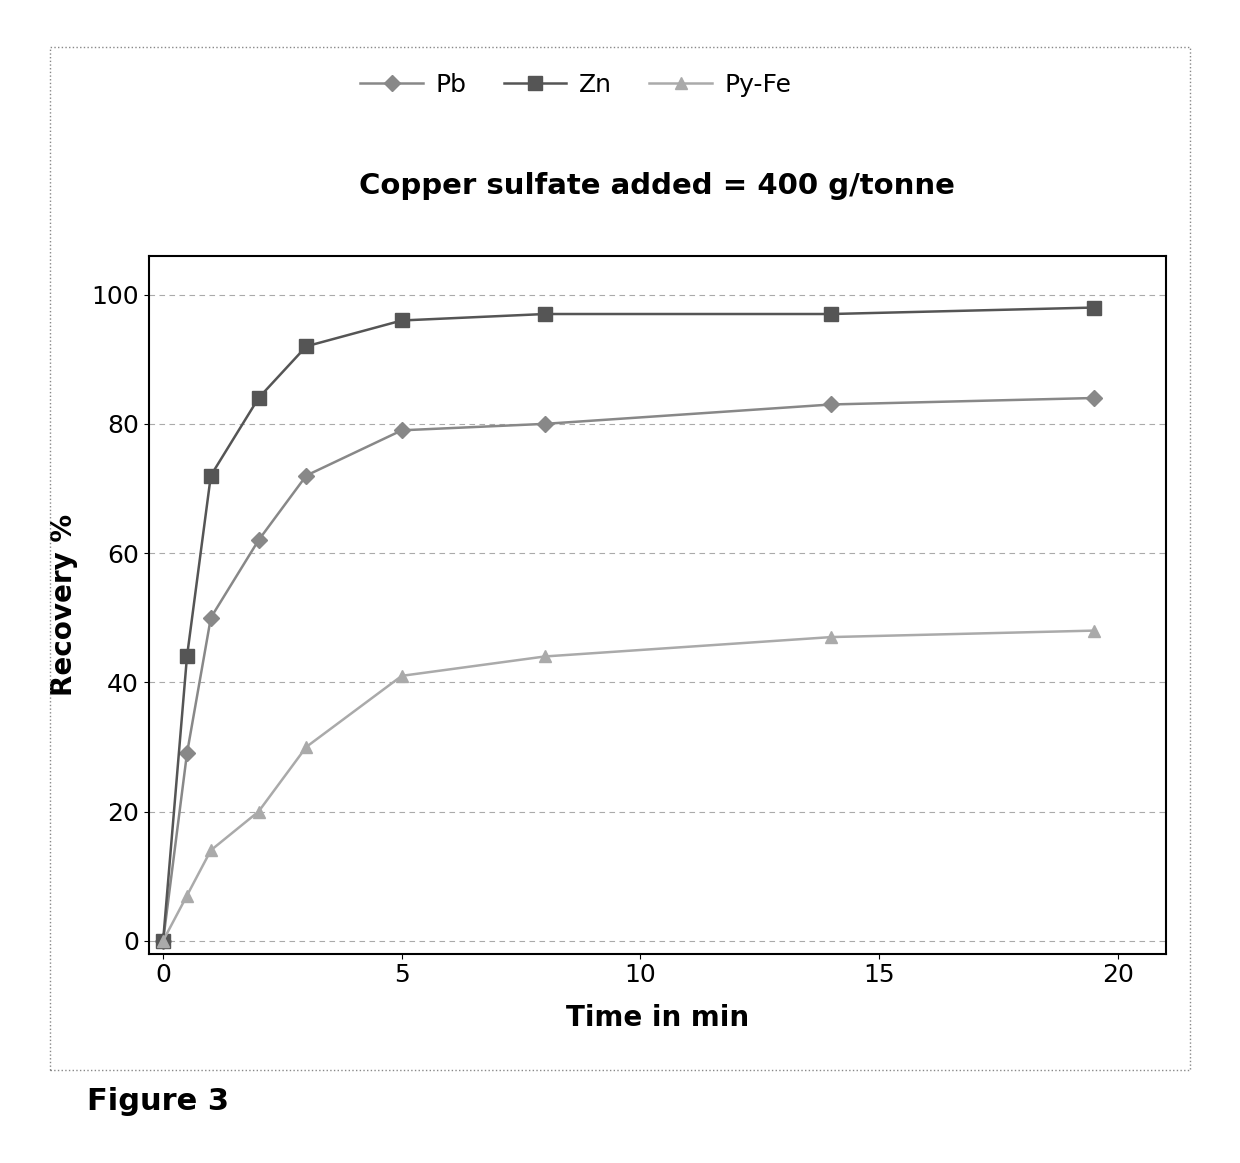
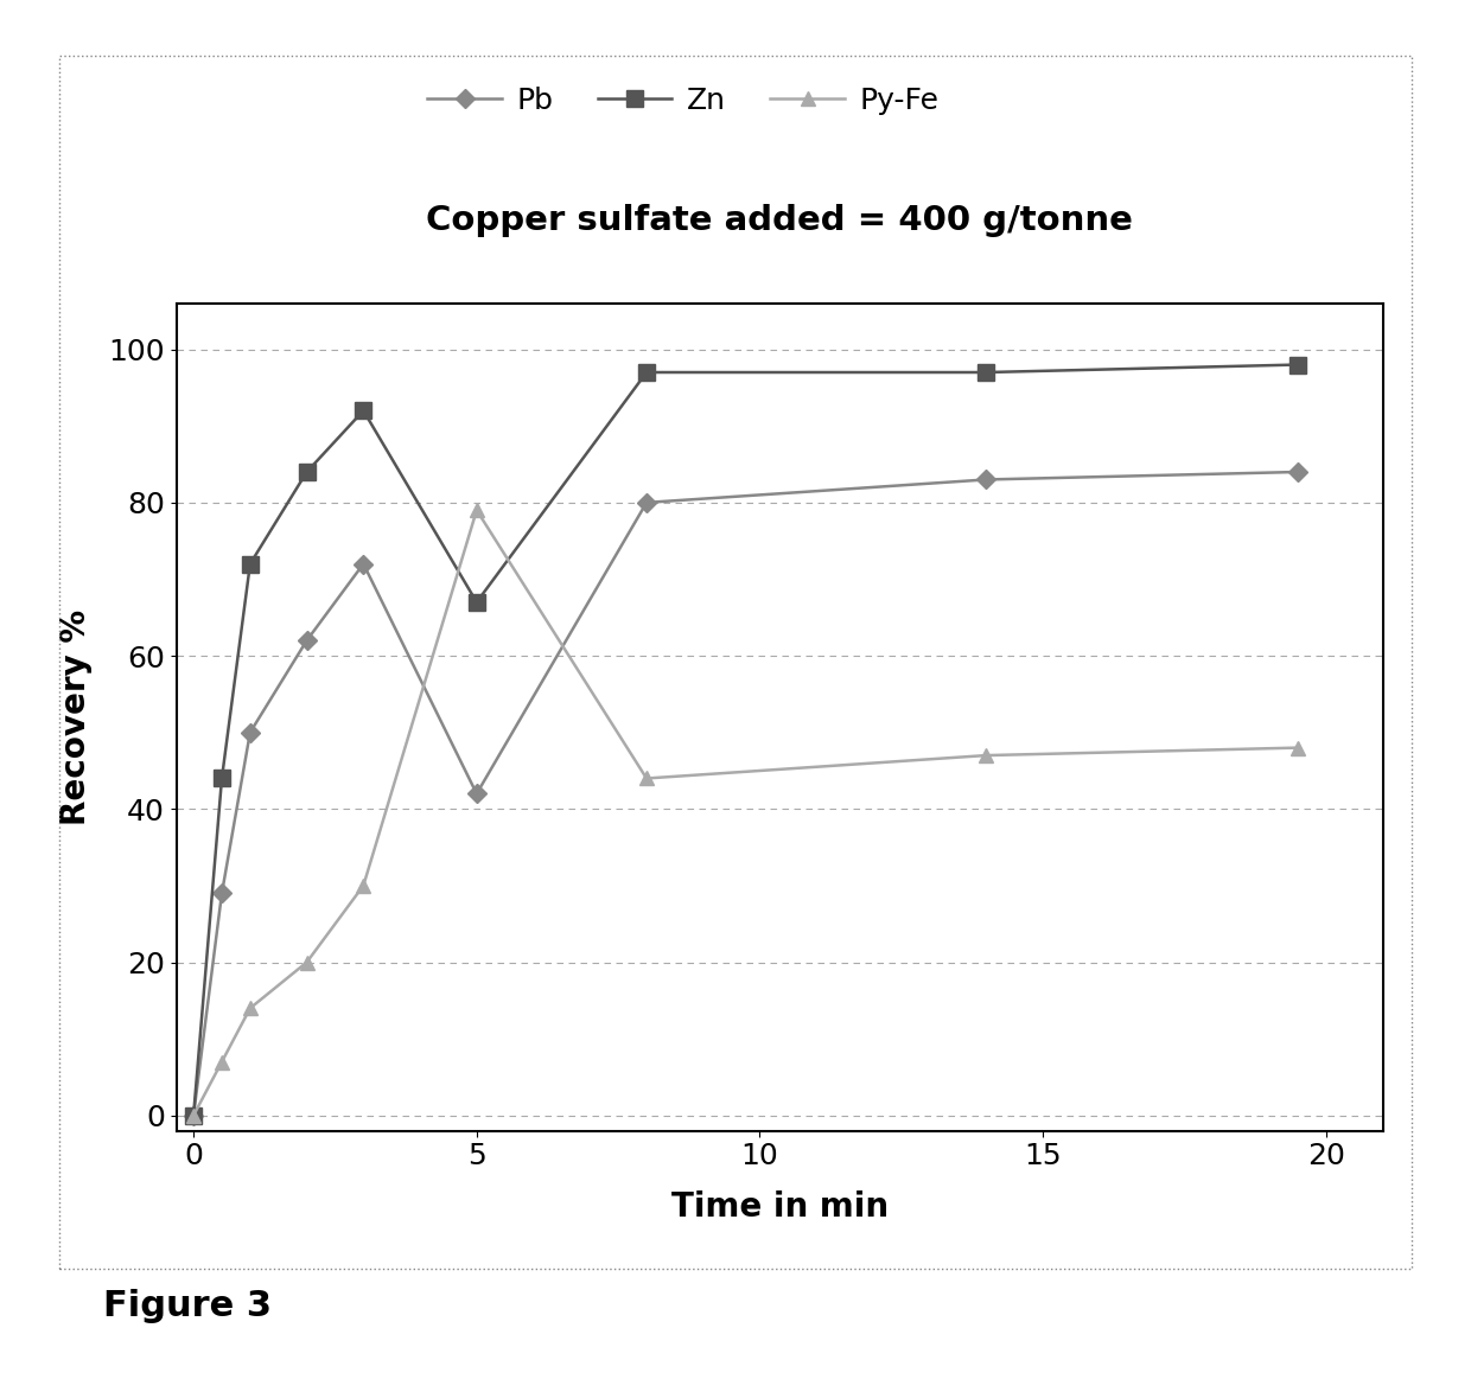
Pb/5: 79 -> 42
Zn/5: 96 -> 67
Py-Fe/5: 41 -> 79
